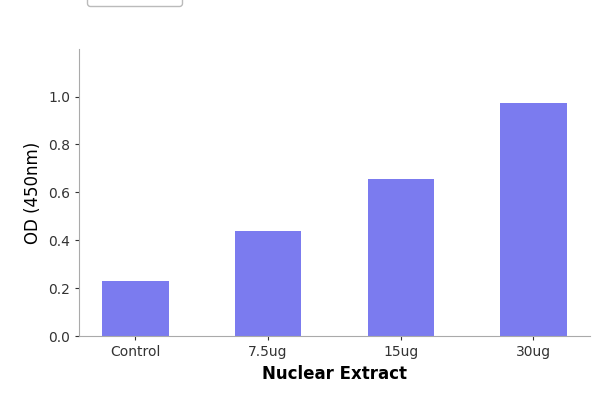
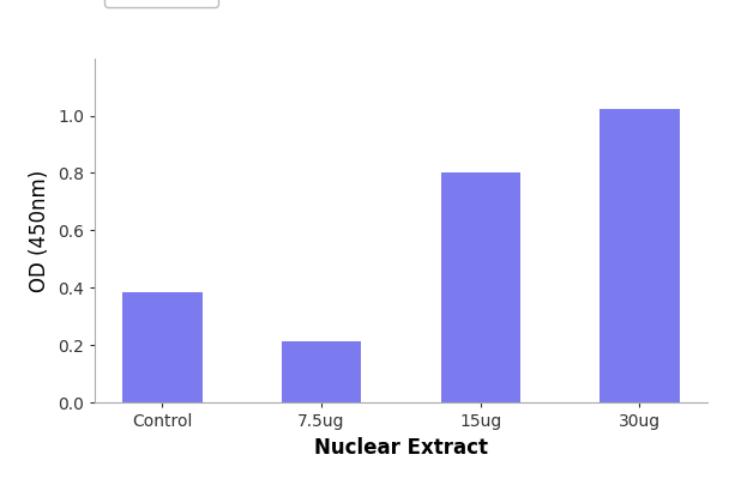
Control: 0.230 -> 0.385
7.5ug: 0.440 -> 0.215
15ug: 0.655 -> 0.800
30ug: 0.975 -> 1.025
